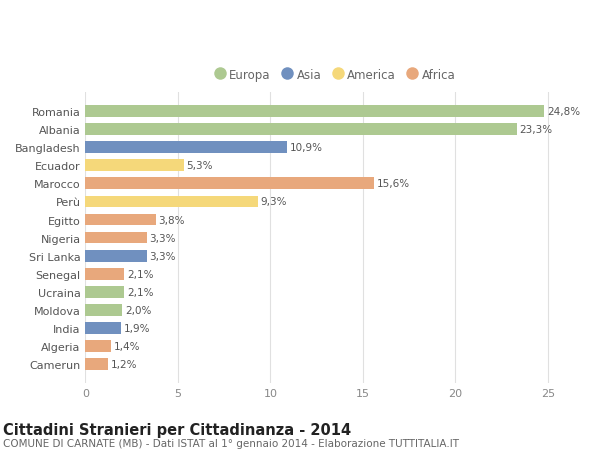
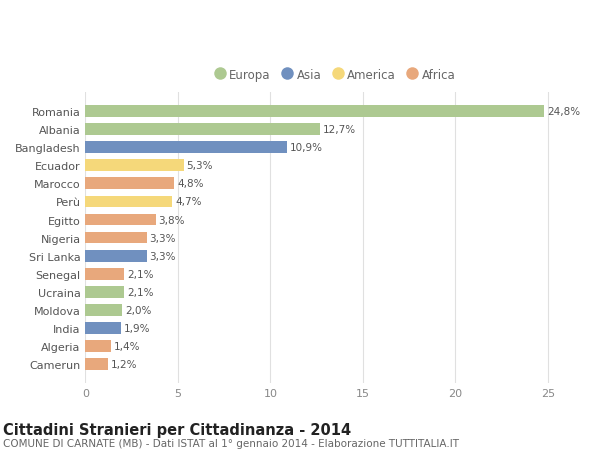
Albania: 23,3% -> 12,7%
Marocco: 15,6% -> 4,8%
Perù: 9,3% -> 4,7%
